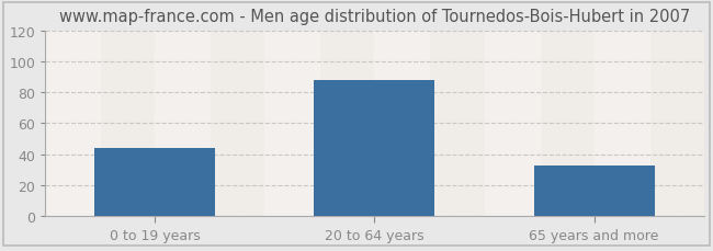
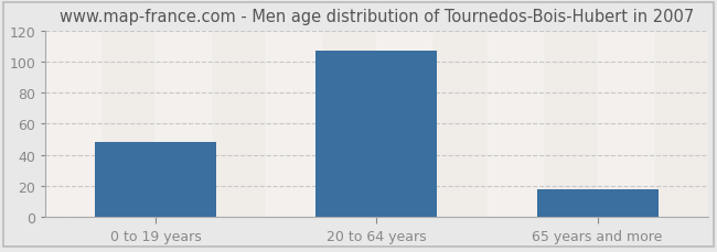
0 to 19 years: 44 -> 48
20 to 64 years: 88 -> 107
65 years and more: 33 -> 18
